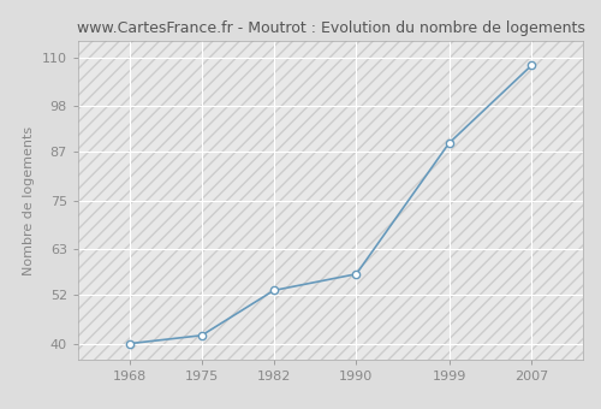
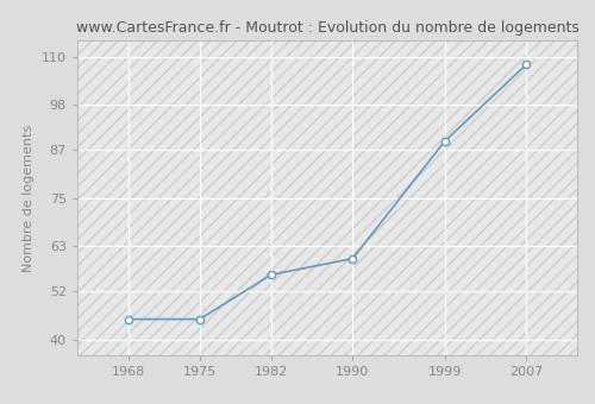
1968: 40 -> 45
1975: 42 -> 45
1982: 53 -> 56
1990: 57 -> 60
